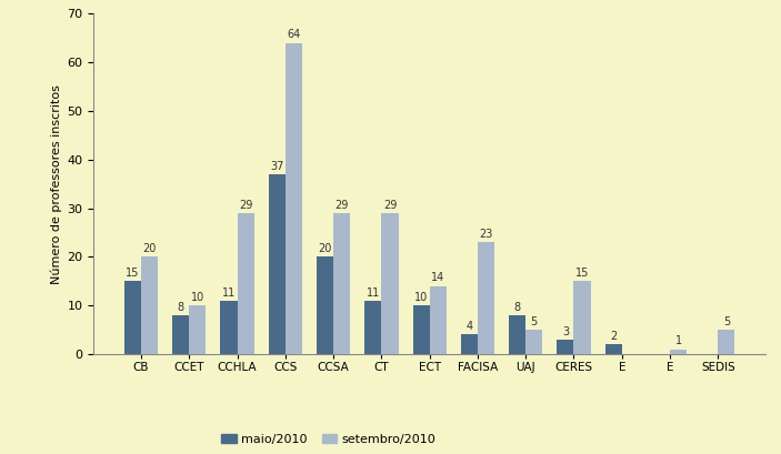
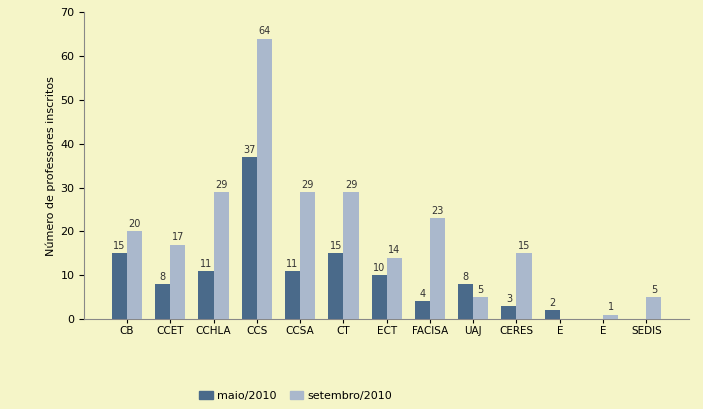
setembro/2010/CCET: 10 -> 17
maio/2010/CCSA: 20 -> 11
maio/2010/CT: 11 -> 15
